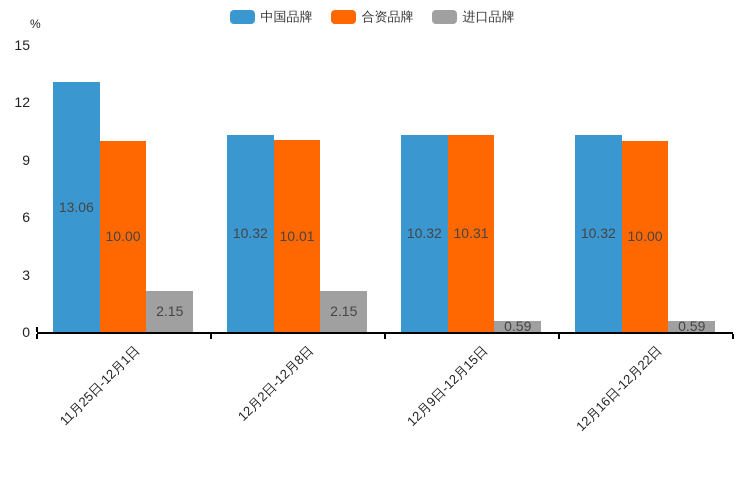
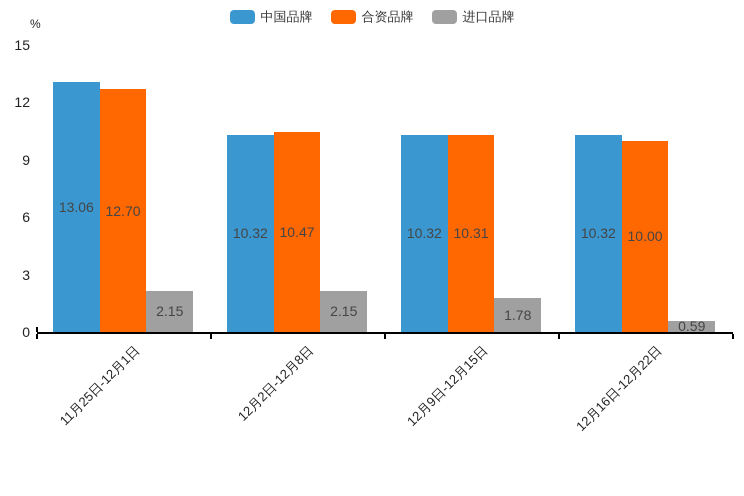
合资品牌/11月25日-12月1日: 10.00 -> 12.70
合资品牌/12月2日-12月8日: 10.01 -> 10.47
进口品牌/12月9日-12月15日: 0.59 -> 1.78
